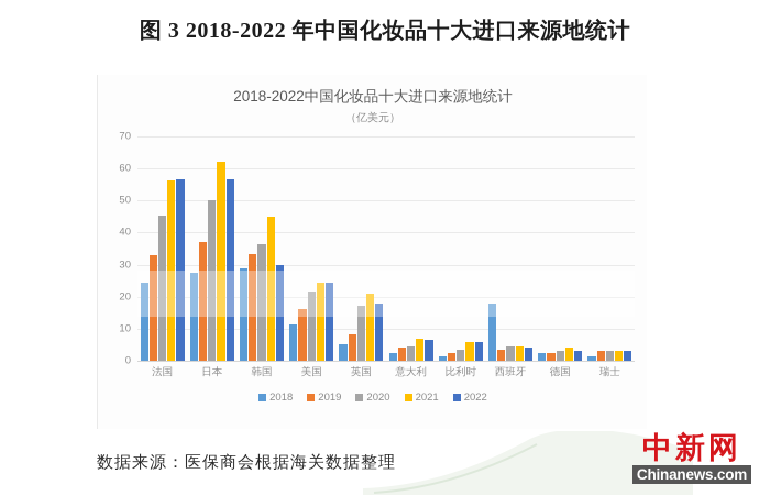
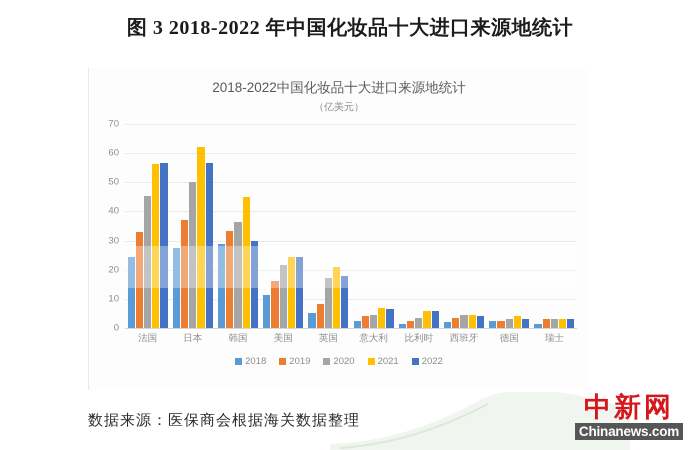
2018/西班牙: 18 -> 2
